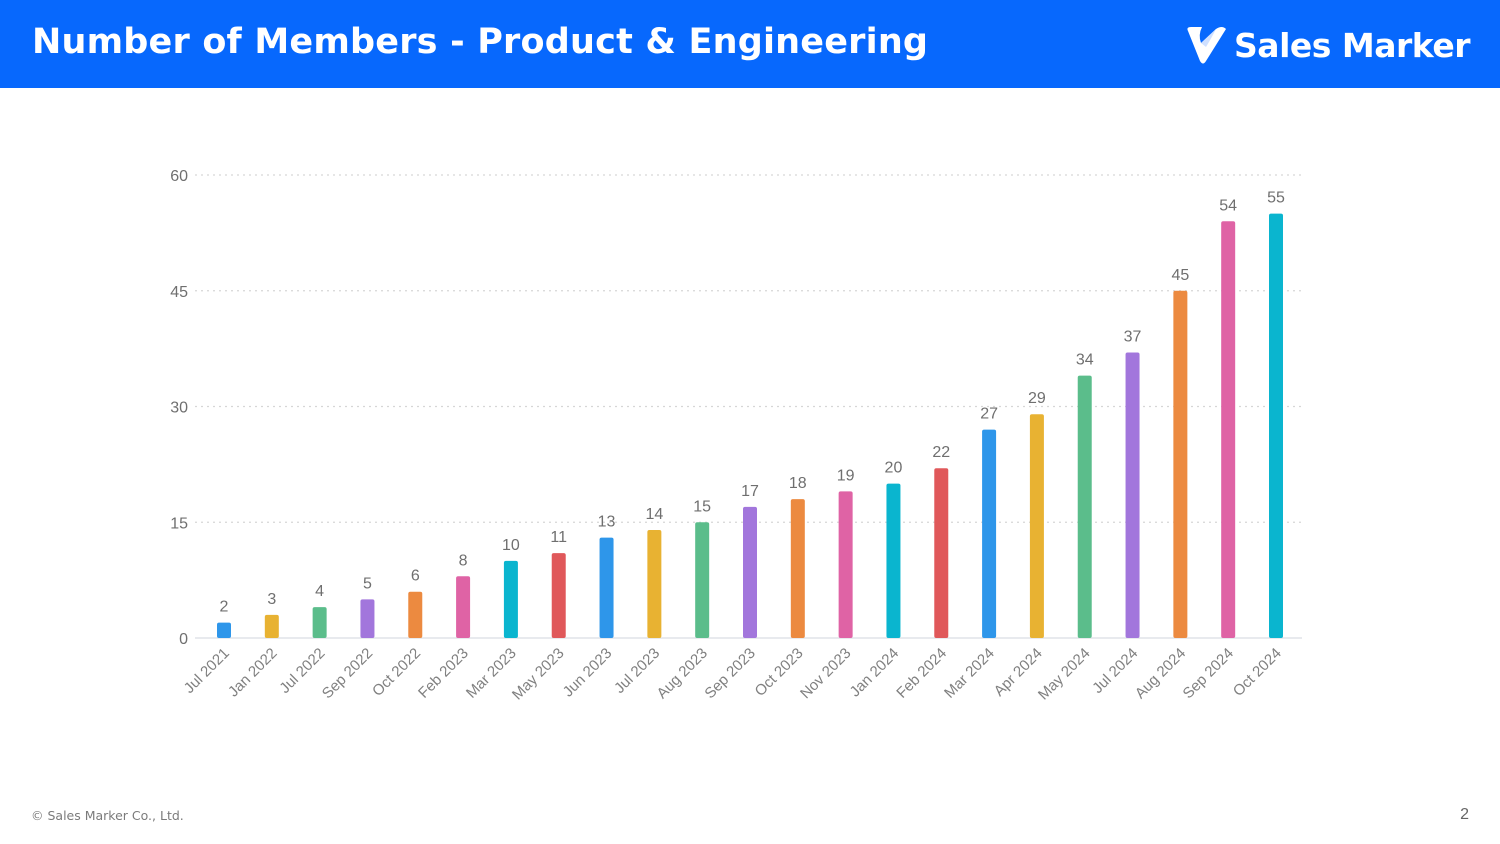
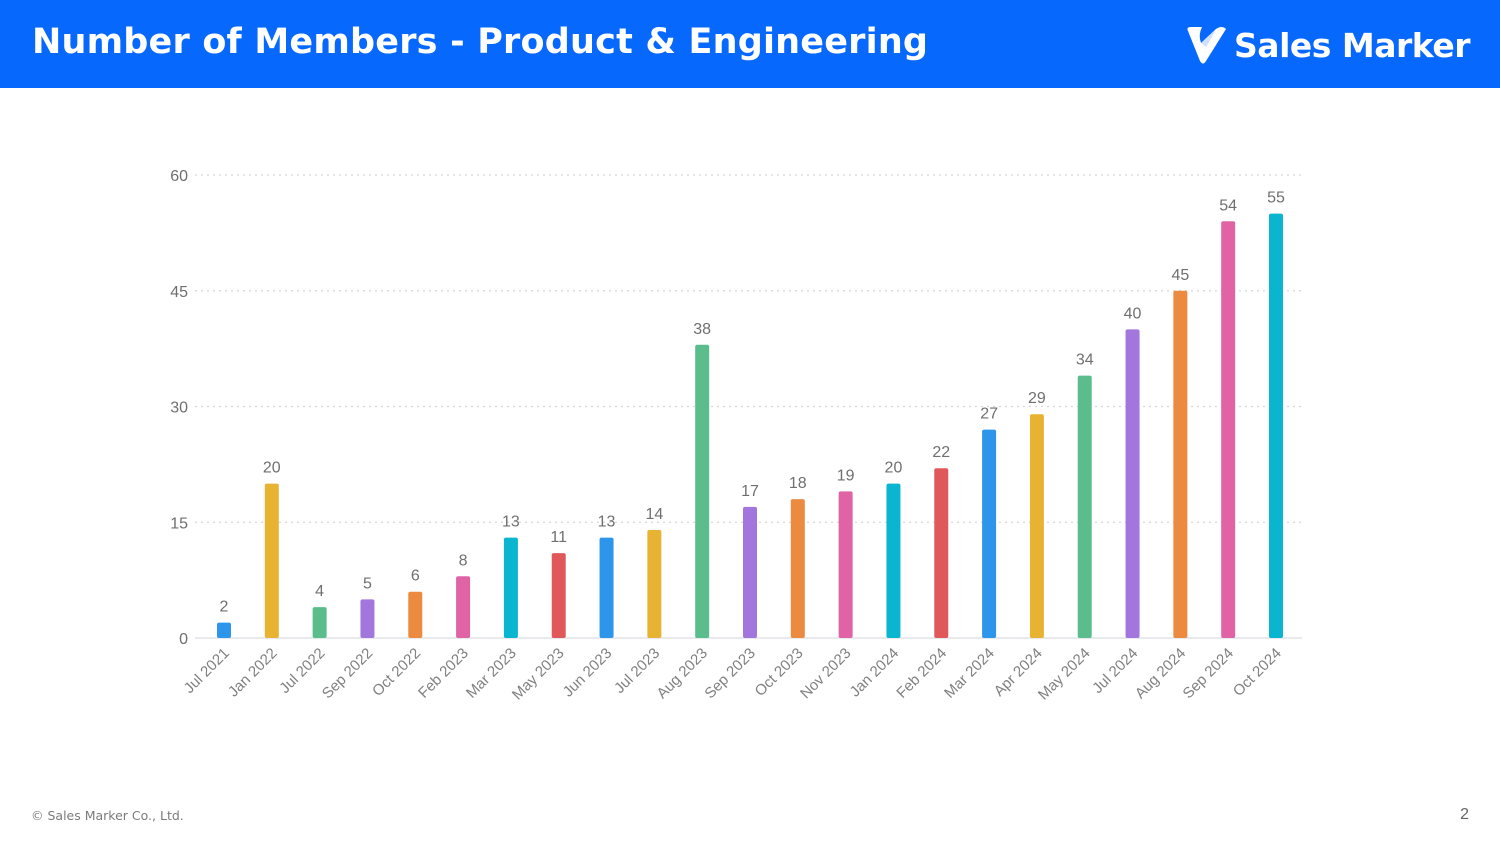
Jan 2022: 3 -> 20
Mar 2023: 10 -> 13
Aug 2023: 15 -> 38
Jul 2024: 37 -> 40
